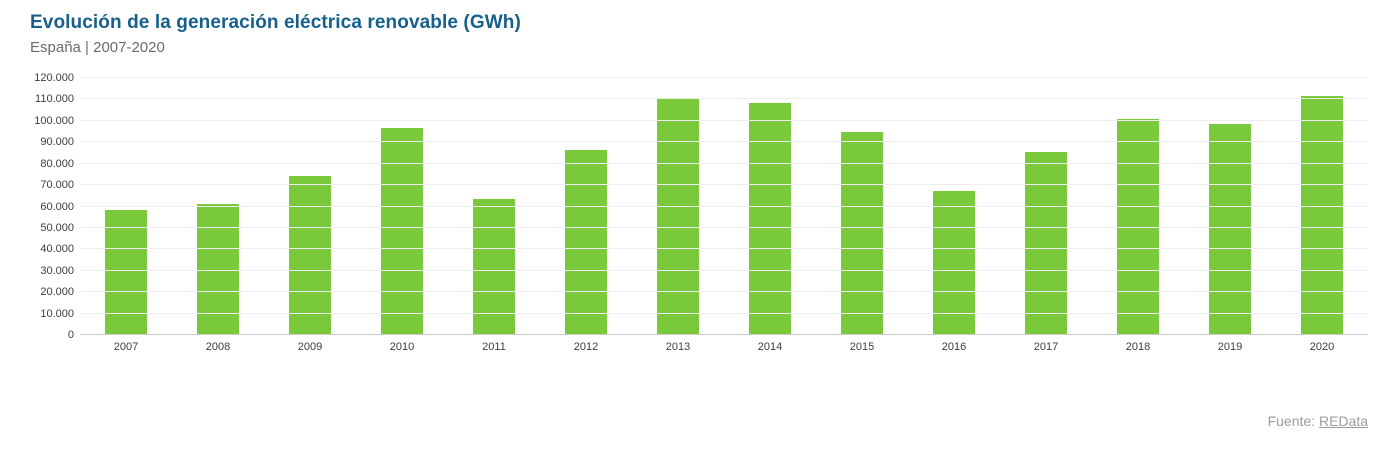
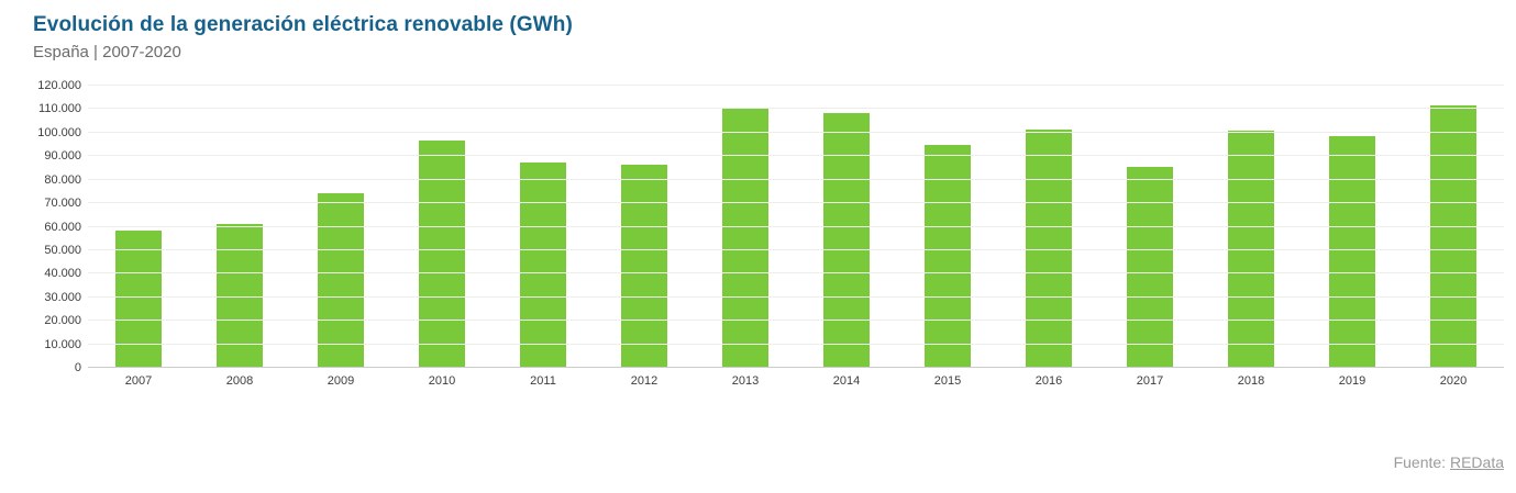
2011: 63000 -> 87000
2016: 67000 -> 101000
